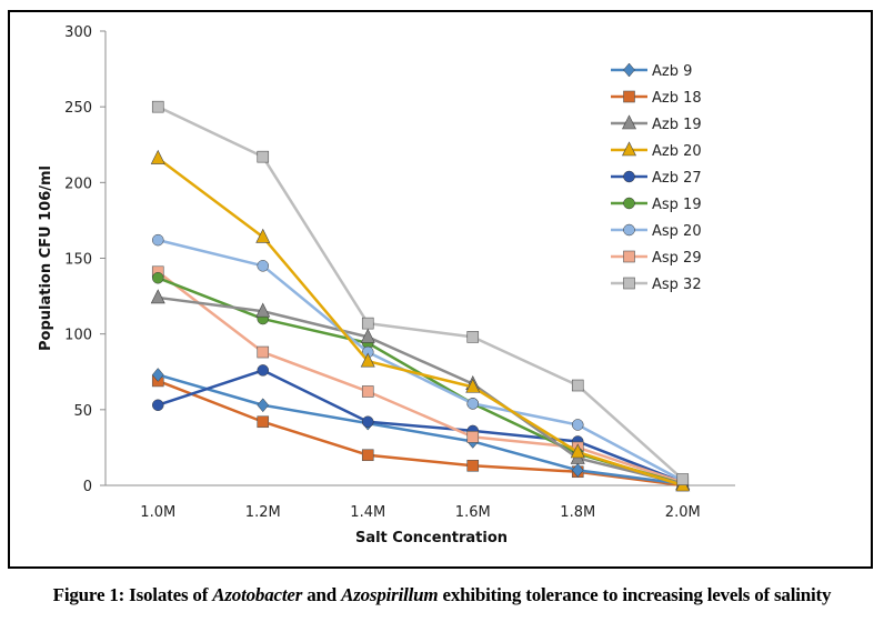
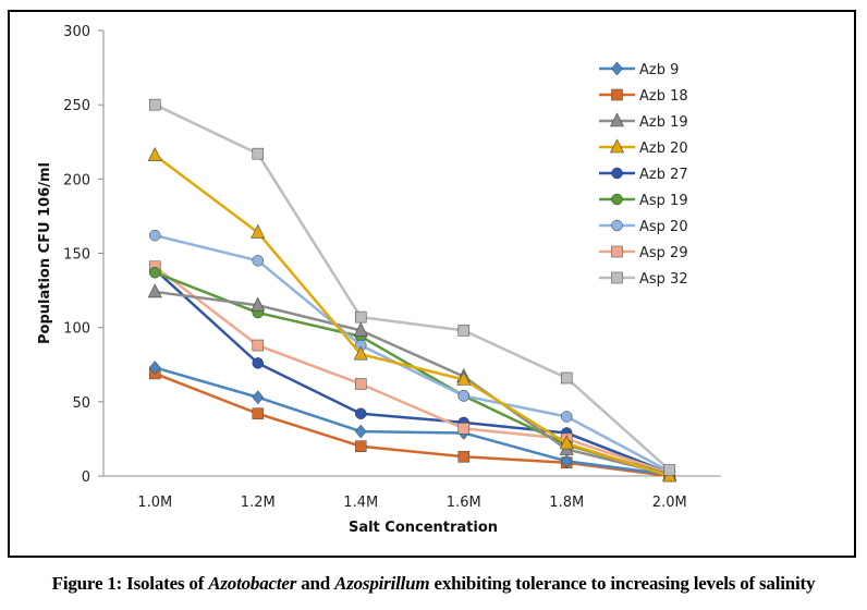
Azb 27/1.0M: 53 -> 139
Azb 9/1.4M: 41 -> 30
